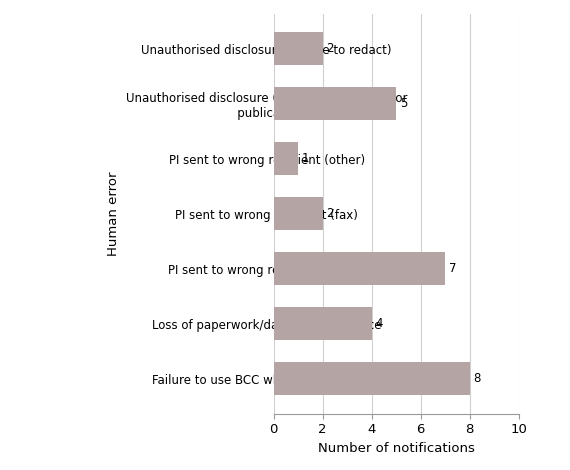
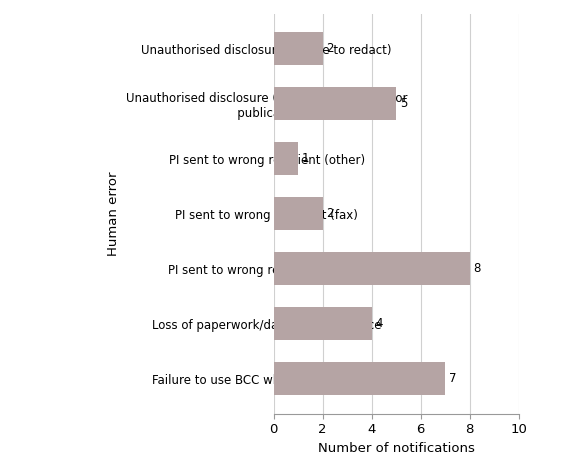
PI sent to wrong recipient (email): 7 -> 8
Failure to use BCC when sending email: 8 -> 7
